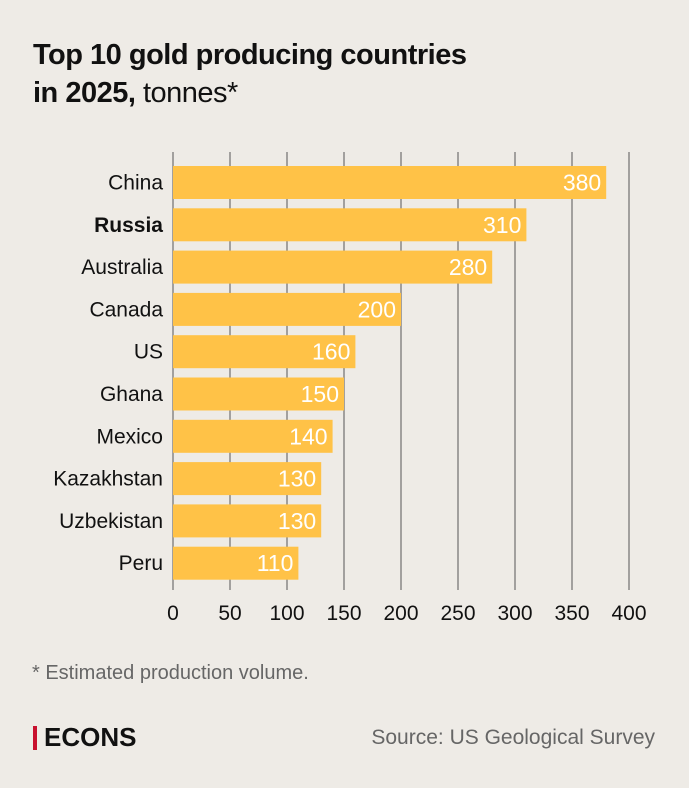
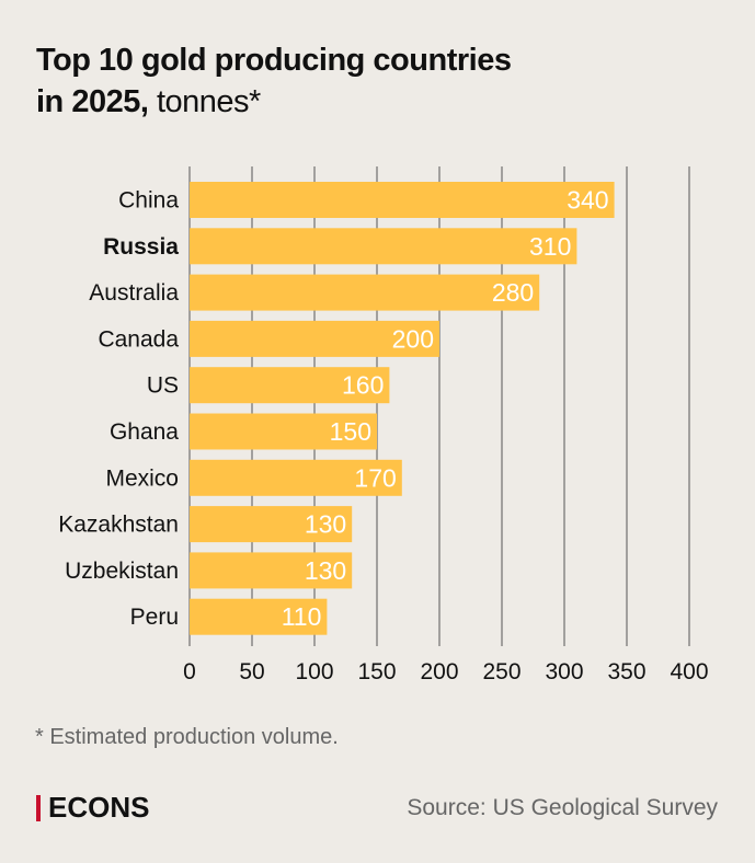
China: 380 -> 340
Mexico: 140 -> 170
